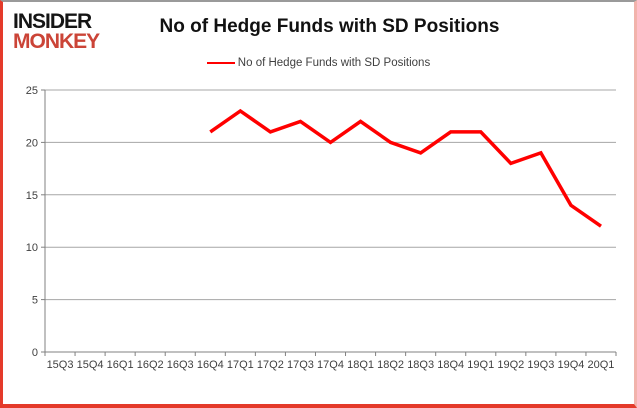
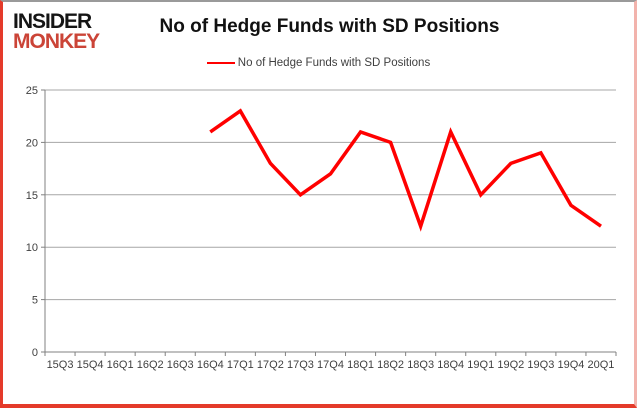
17Q2: 21 -> 18
17Q3: 22 -> 15
17Q4: 20 -> 17
18Q1: 22 -> 21
18Q3: 19 -> 12
19Q1: 21 -> 15
